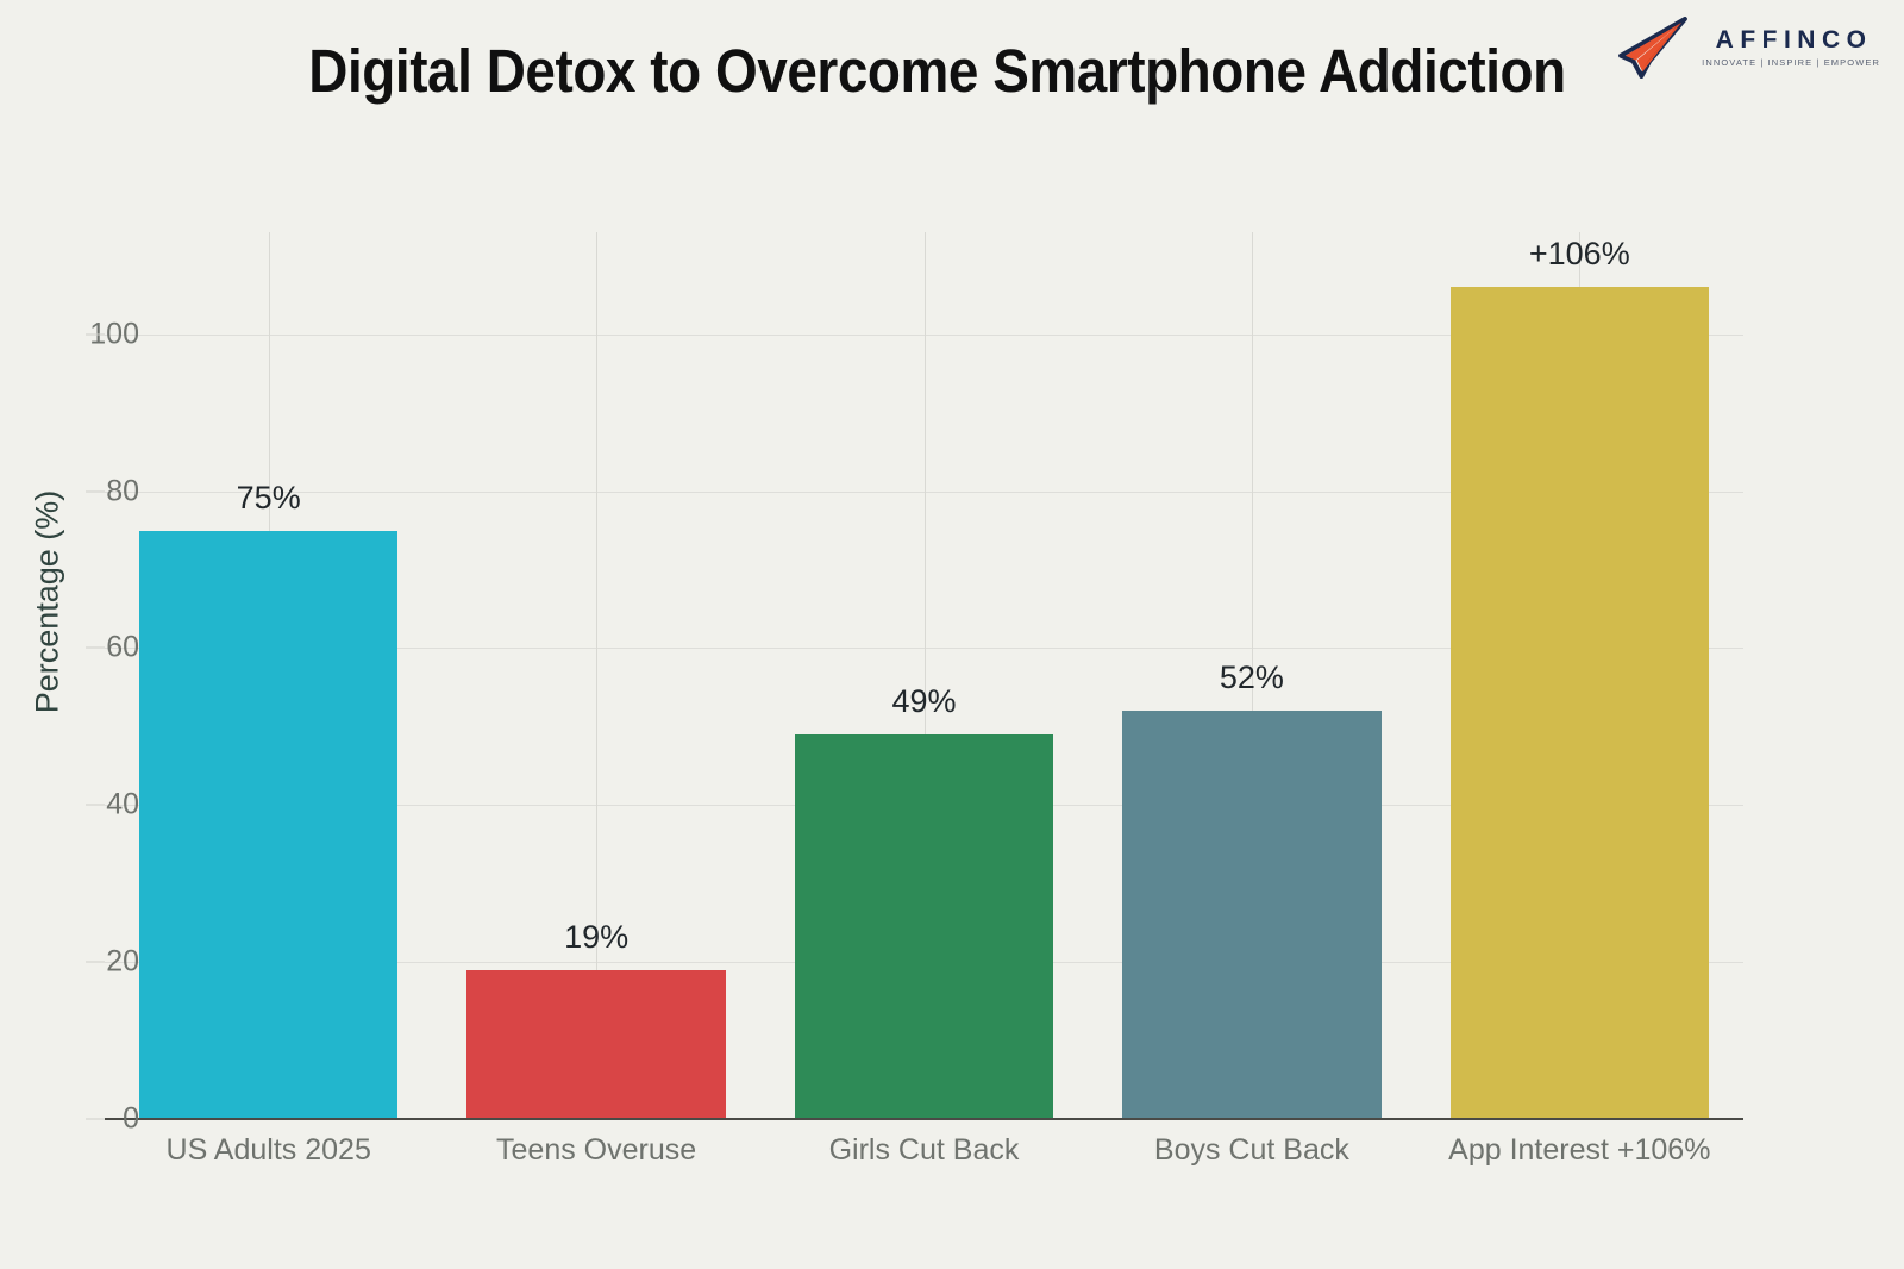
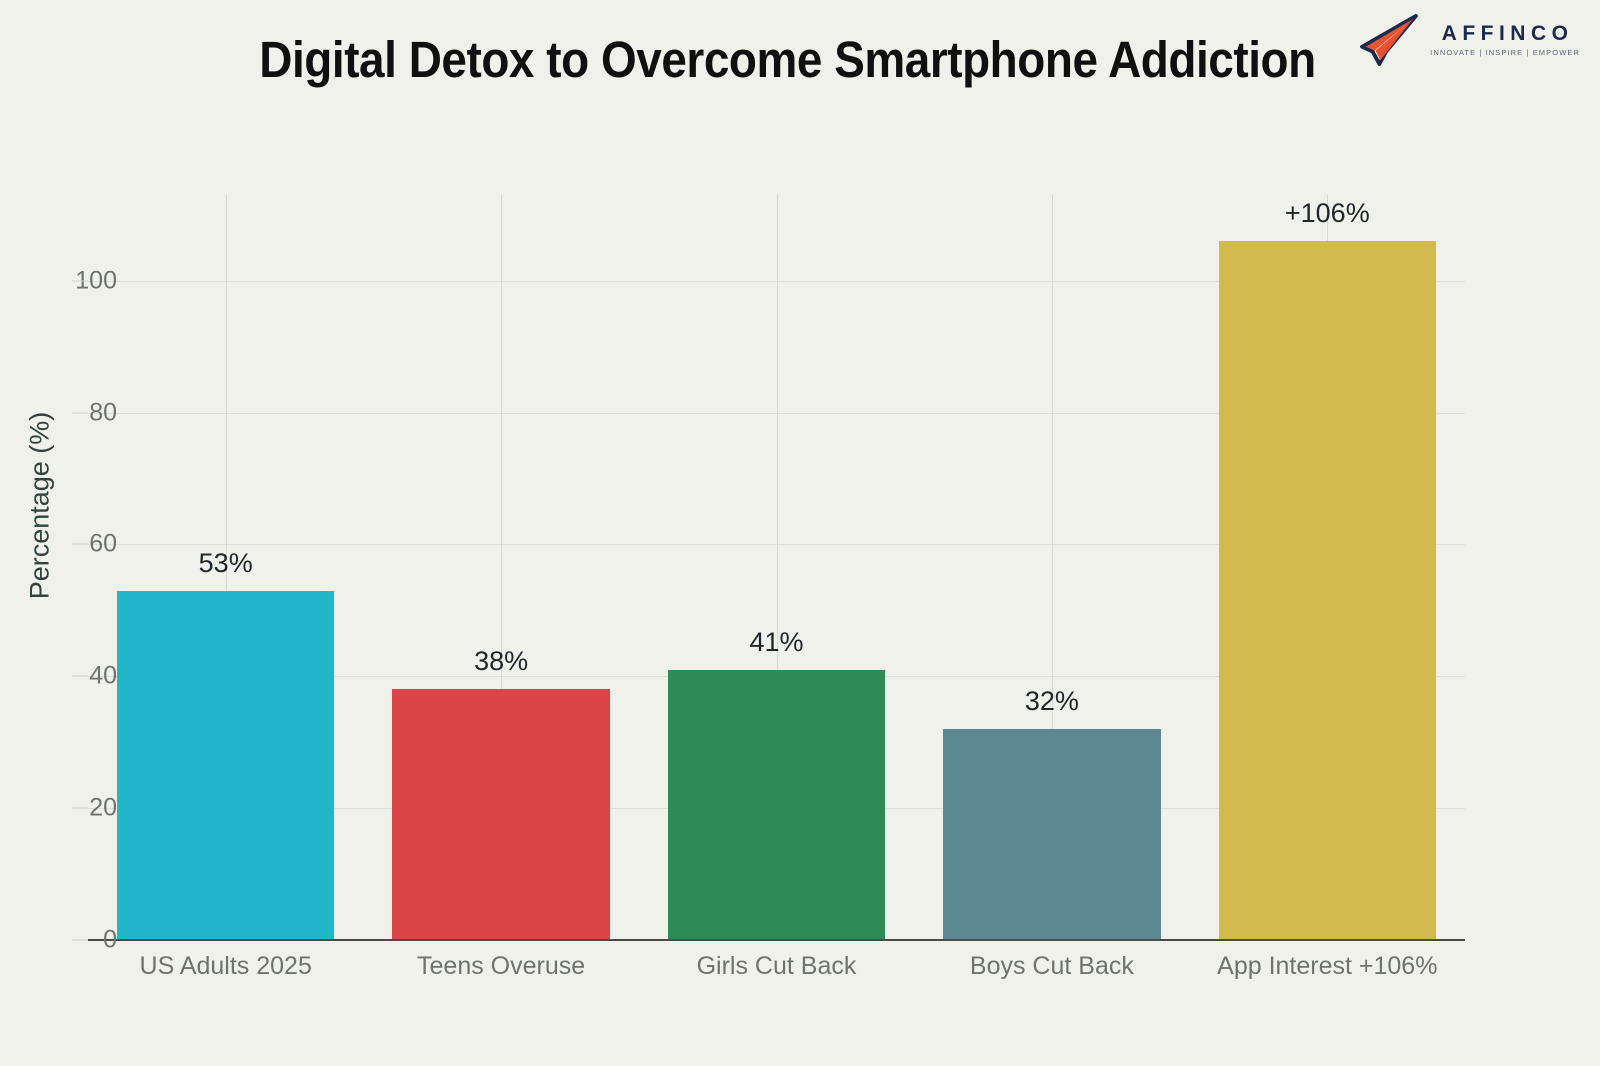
US Adults 2025: 75% -> 53%
Teens Overuse: 19% -> 38%
Girls Cut Back: 49% -> 41%
Boys Cut Back: 52% -> 32%
